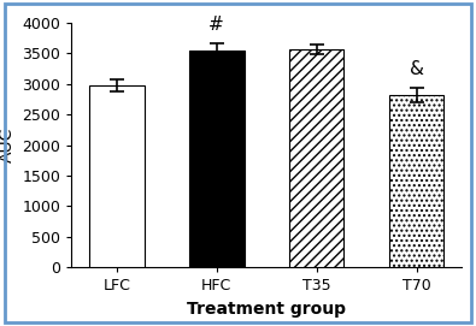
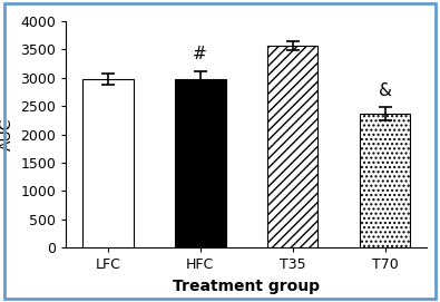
HFC: 3540 -> 2980
T70: 2820 -> 2360
